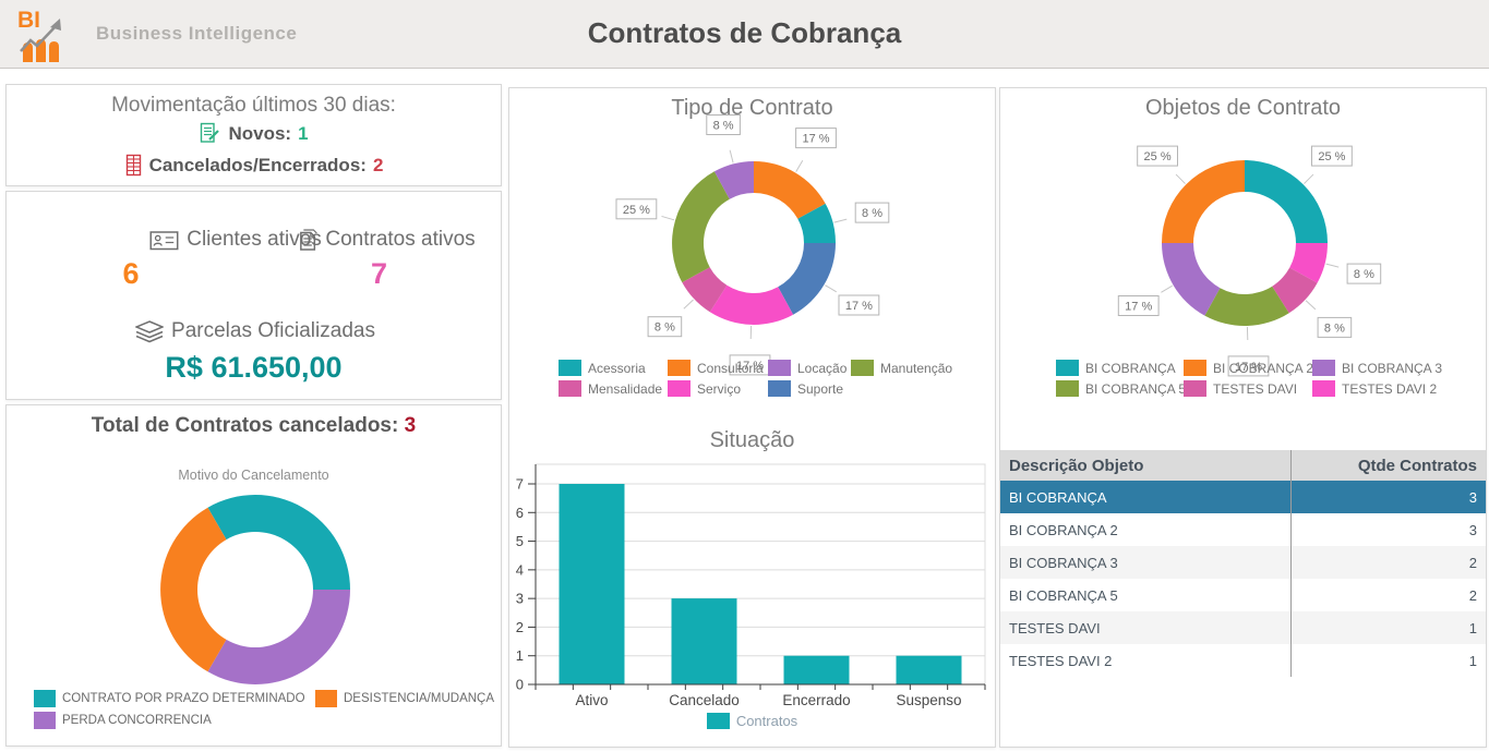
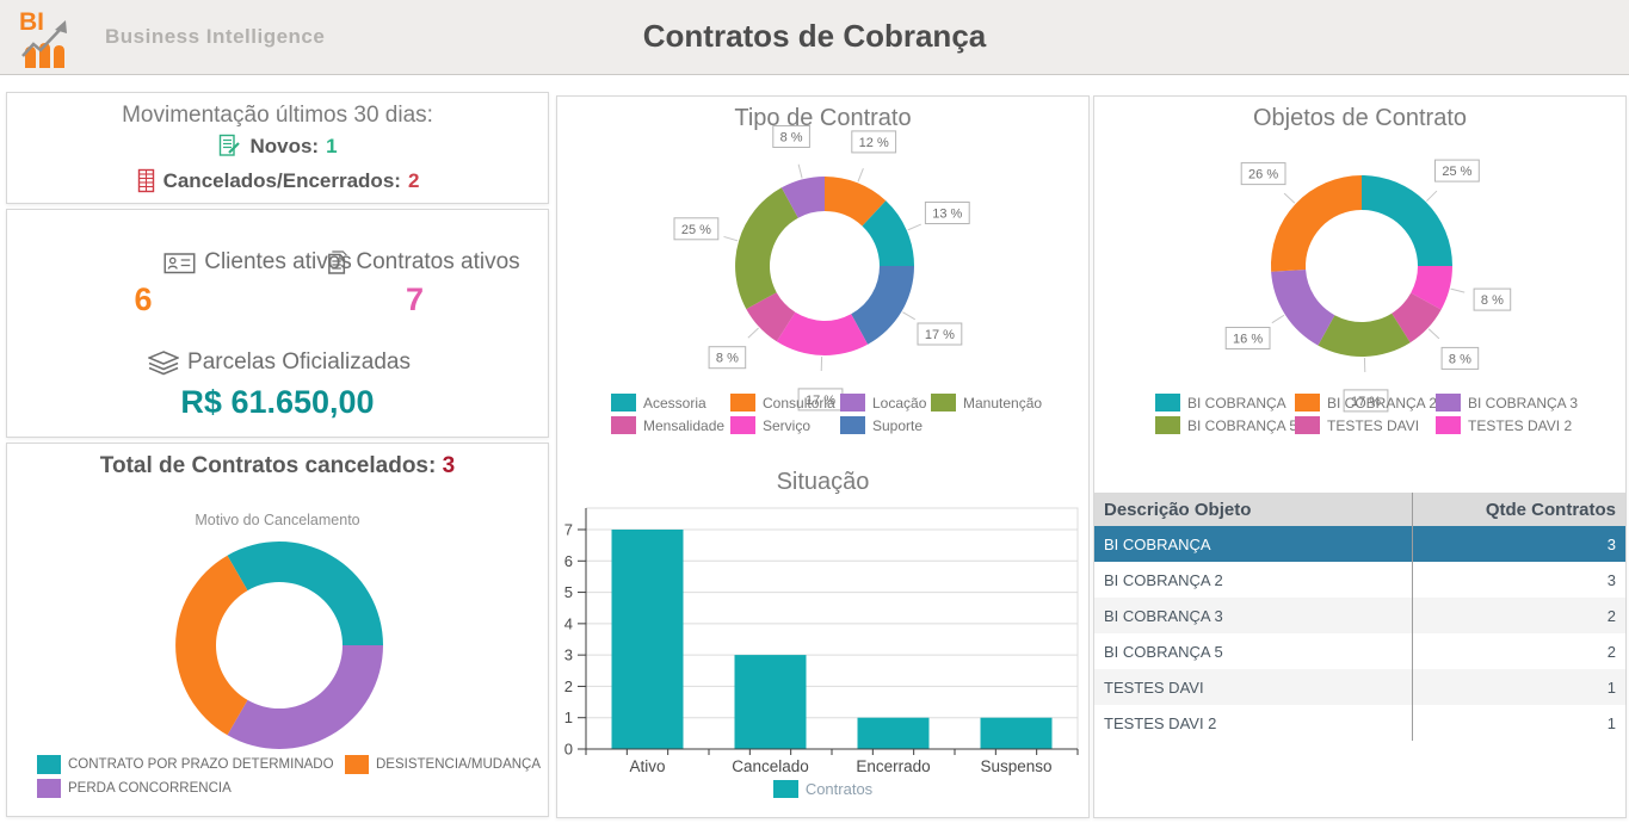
Tipo de Contrato/Consultoria: 17 -> 12
Tipo de Contrato/Acessoria: 8 -> 13
Objetos de Contrato/BI COBRANÇA 3: 17 -> 16
Objetos de Contrato/BI COBRANÇA 2: 25 -> 26
